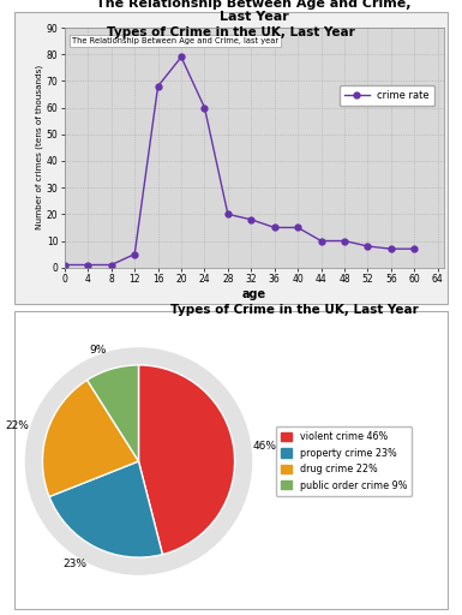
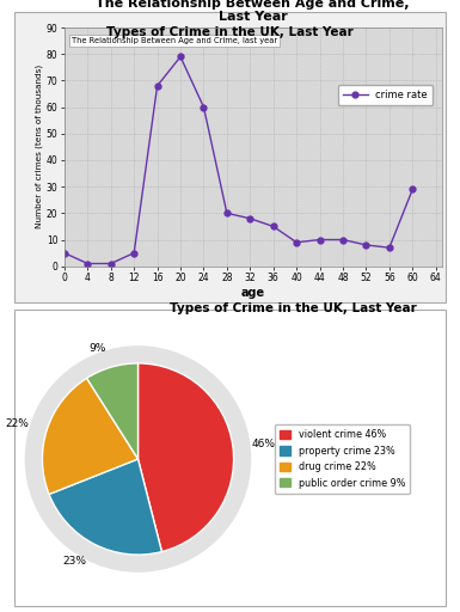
0: 1 -> 5
40: 15 -> 9
60: 7 -> 29
